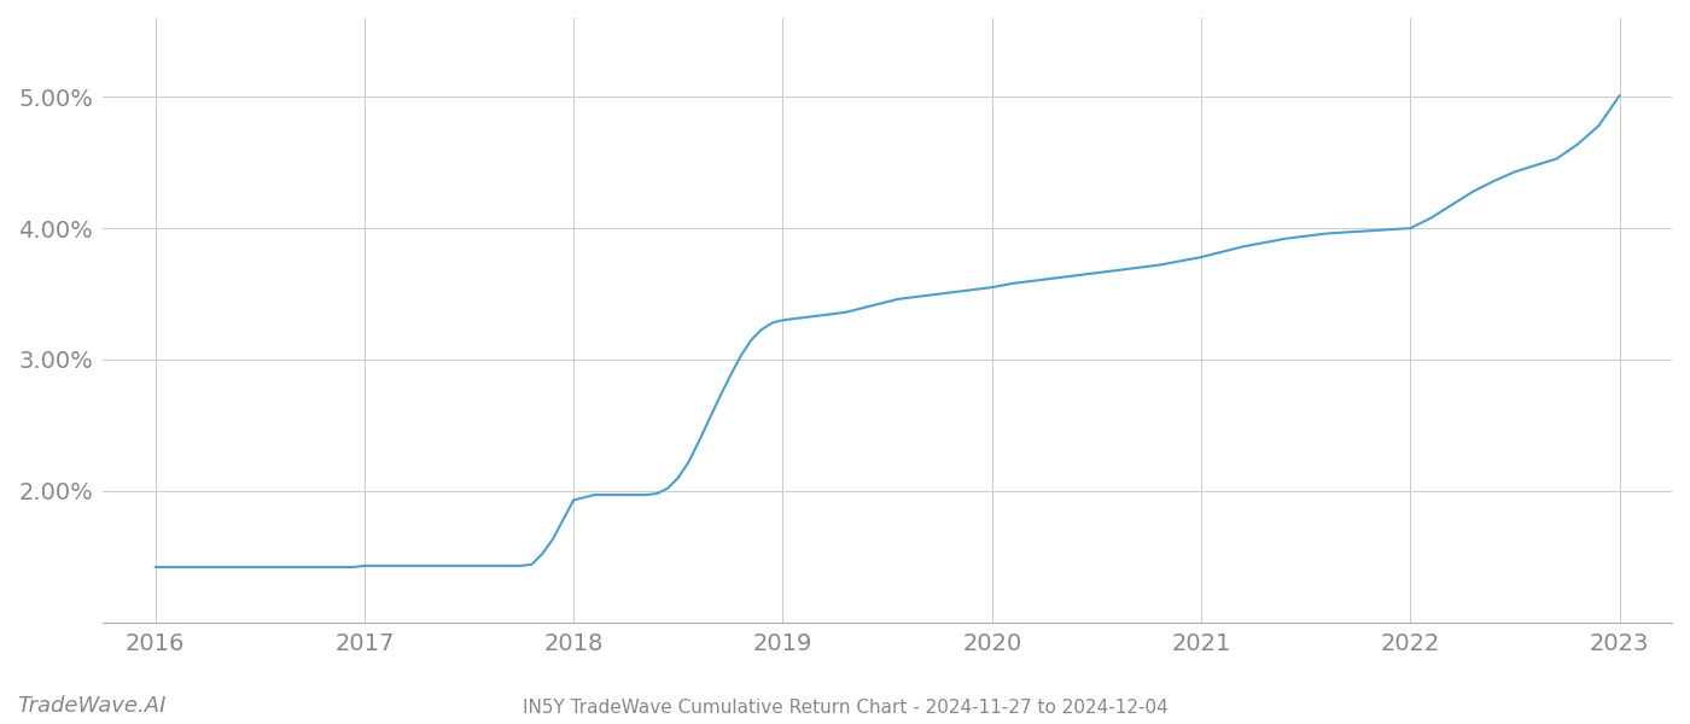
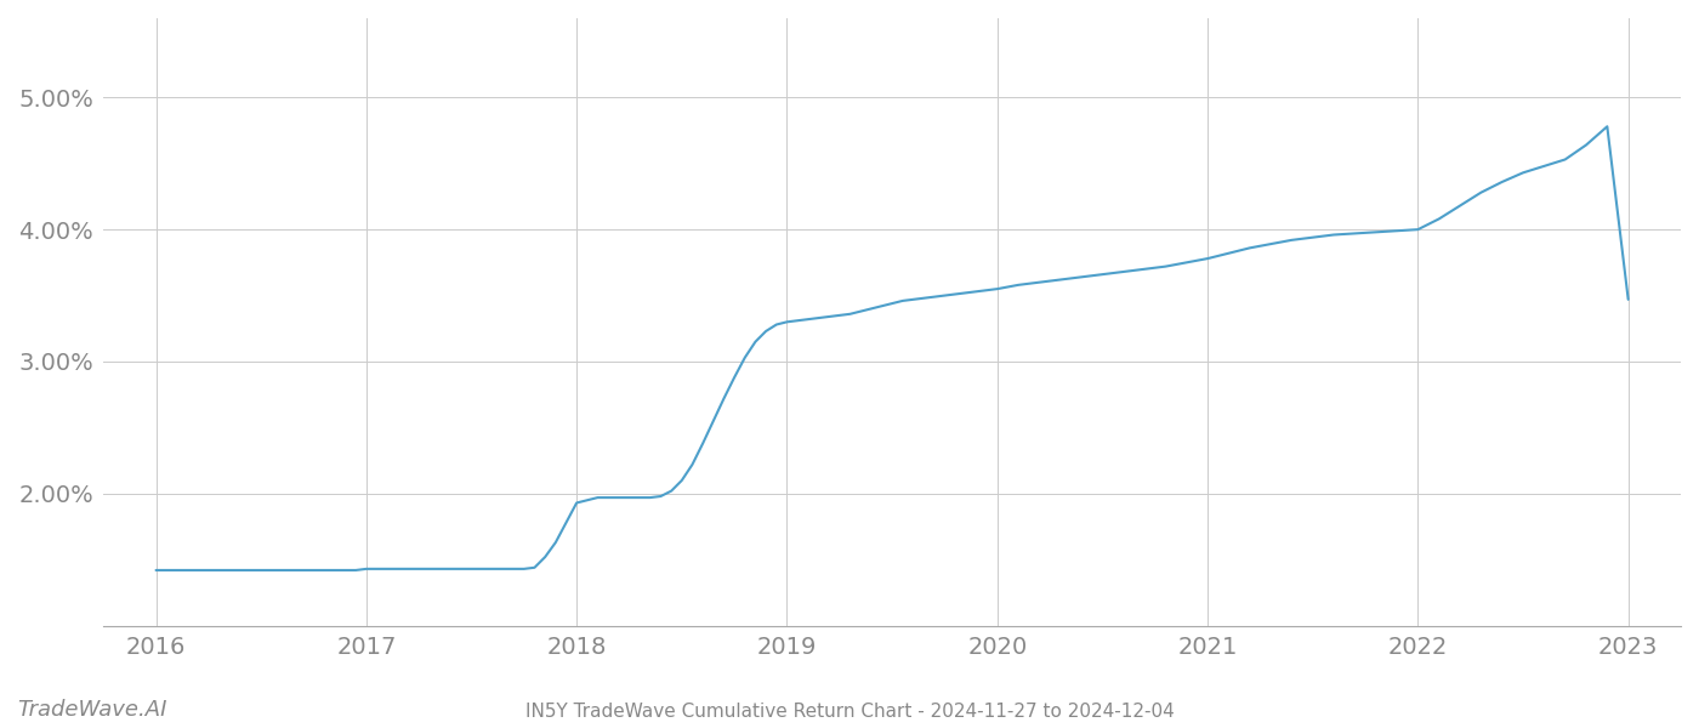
2023: 5.01% -> 3.47%
